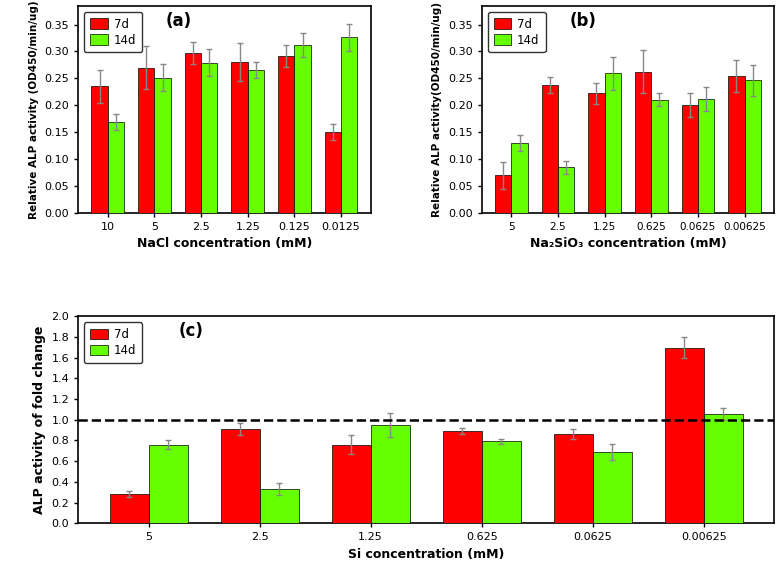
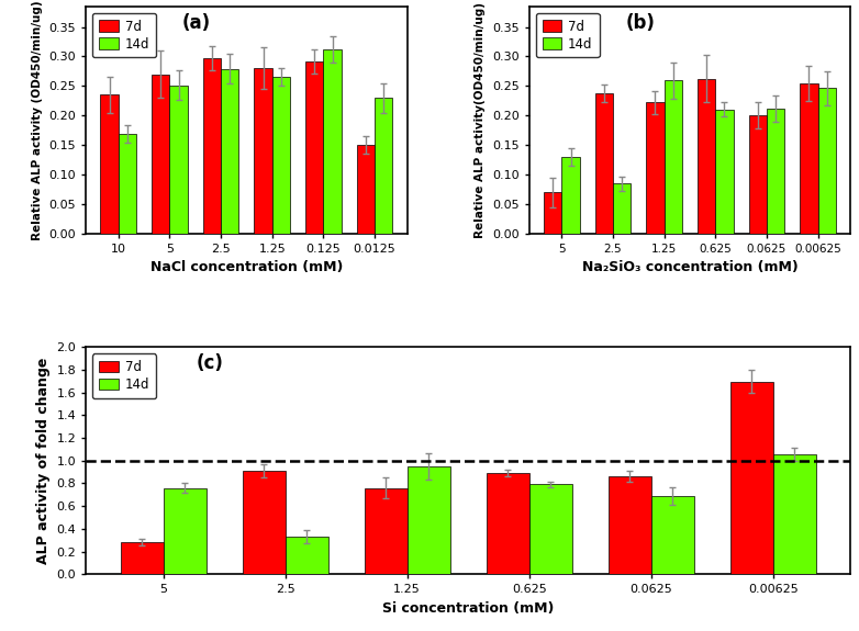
14d/0.0125: 0.326 -> 0.230
